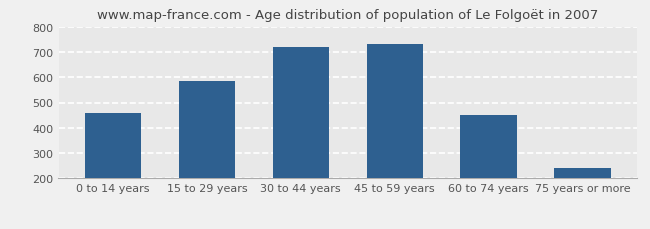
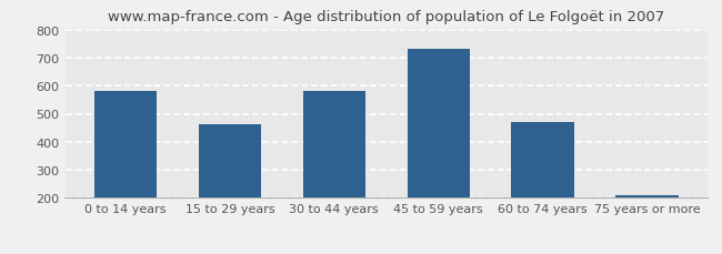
0 to 14 years: 460 -> 583
15 to 29 years: 585 -> 463
30 to 44 years: 720 -> 581
60 to 74 years: 450 -> 470
75 years or more: 240 -> 210
